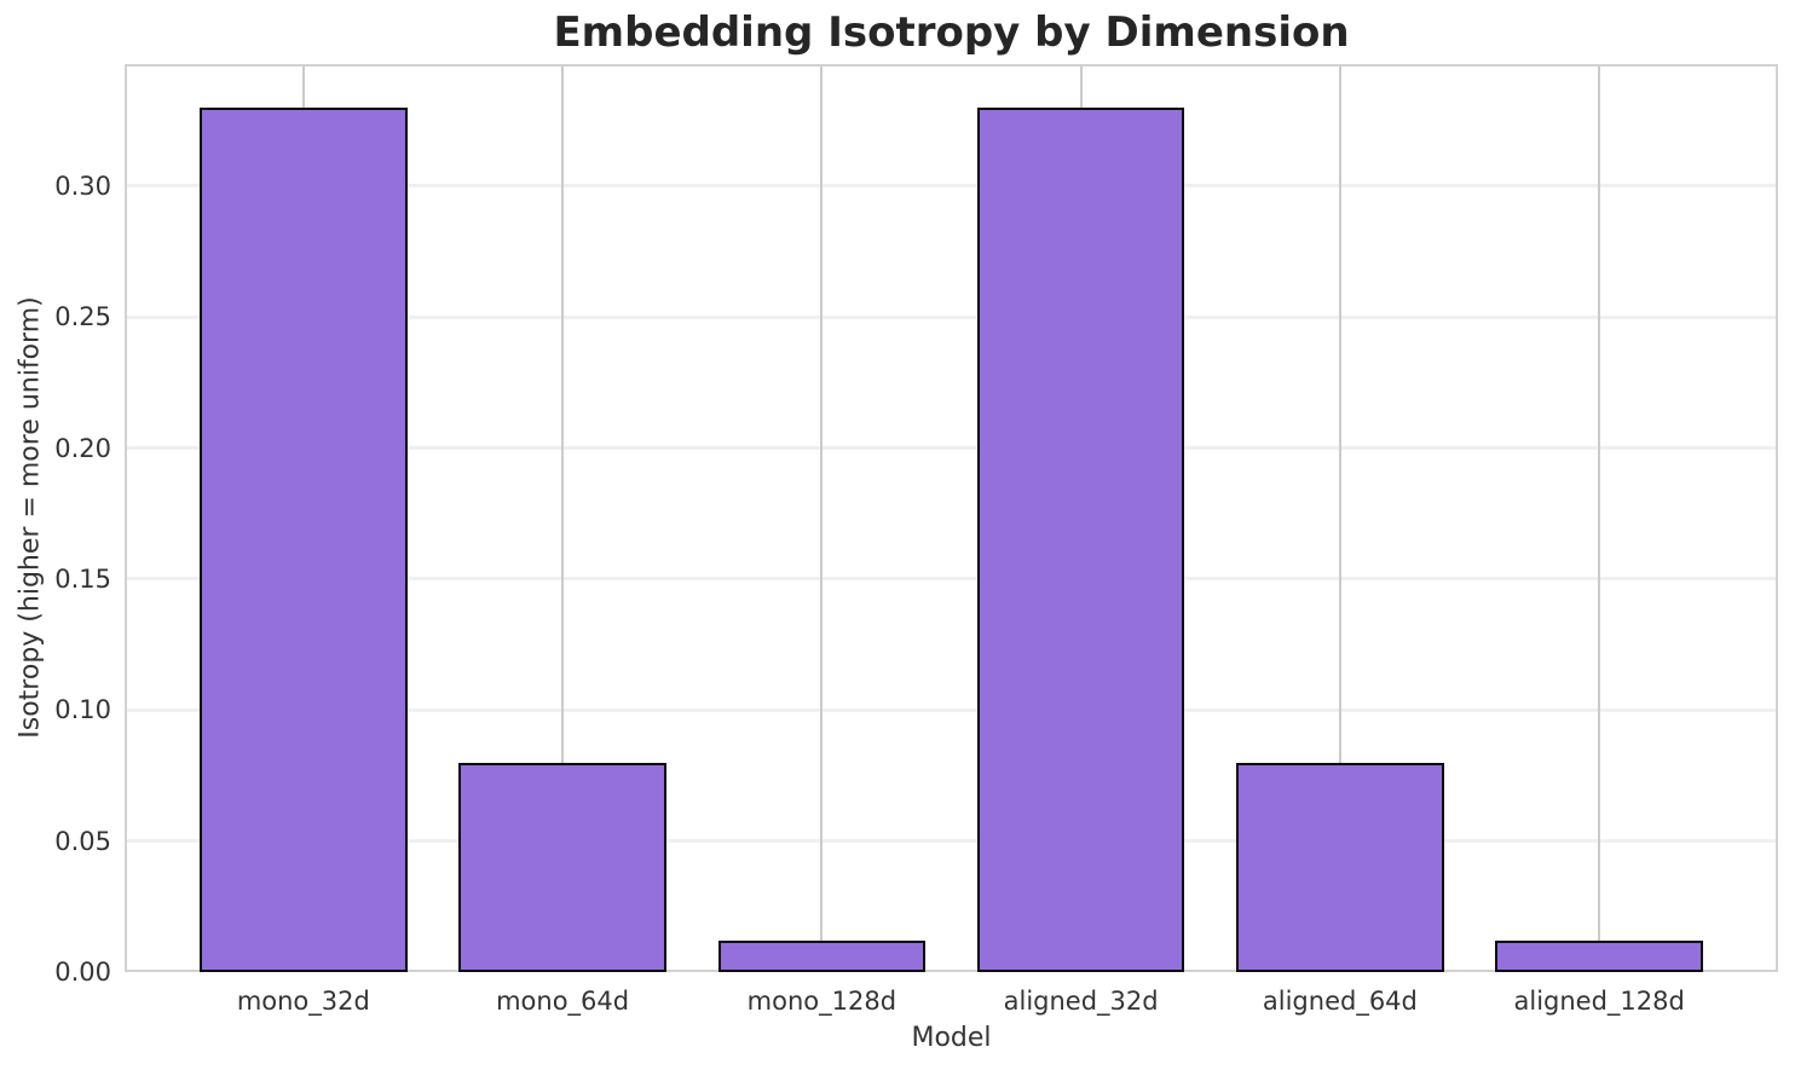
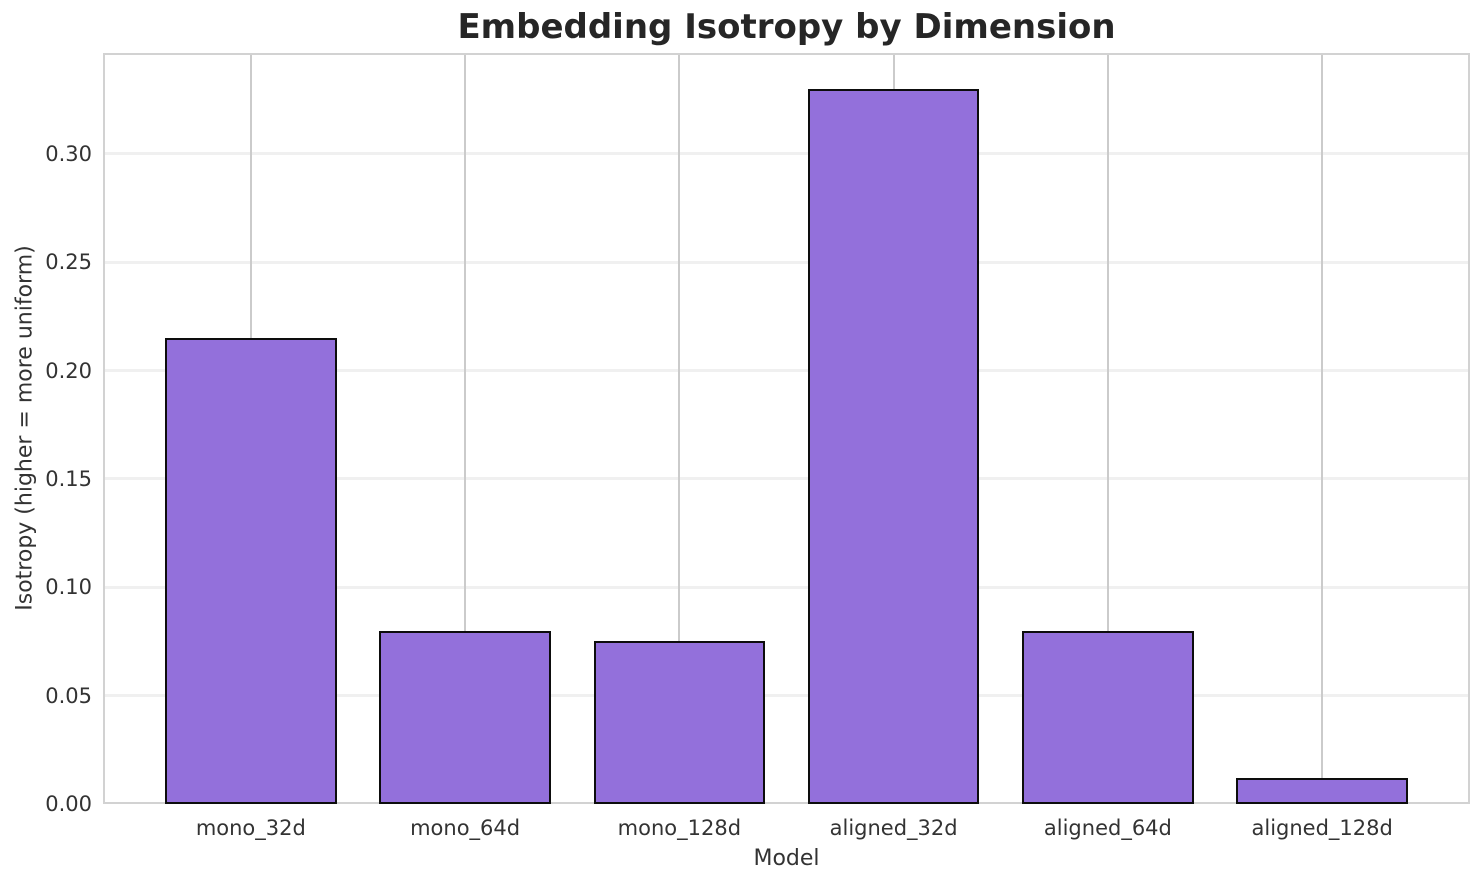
mono_32d: 0.330 -> 0.215
mono_128d: 0.012 -> 0.075
